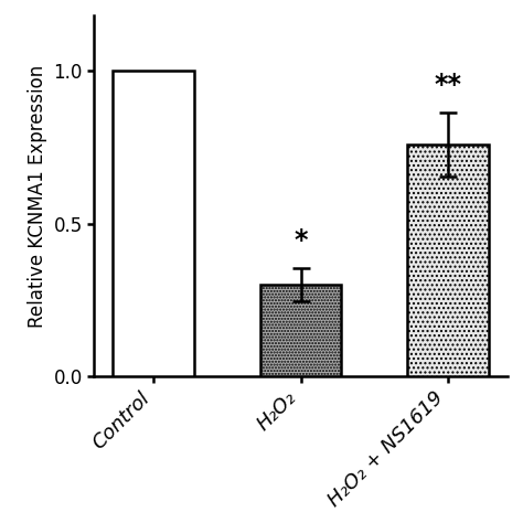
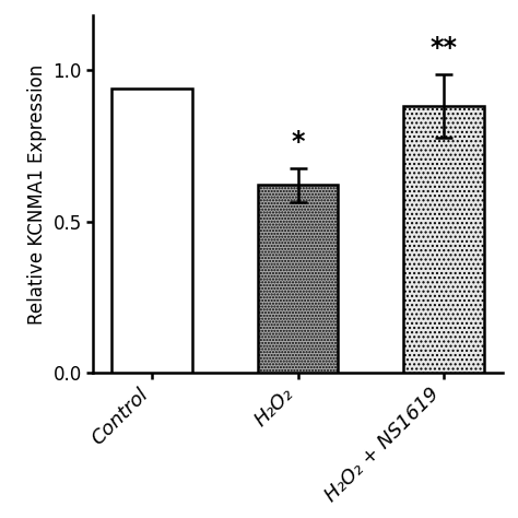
Control: 1.00 -> 0.94
H₂O₂: 0.30 -> 0.62
H₂O₂ + NS1619: 0.76 -> 0.88
